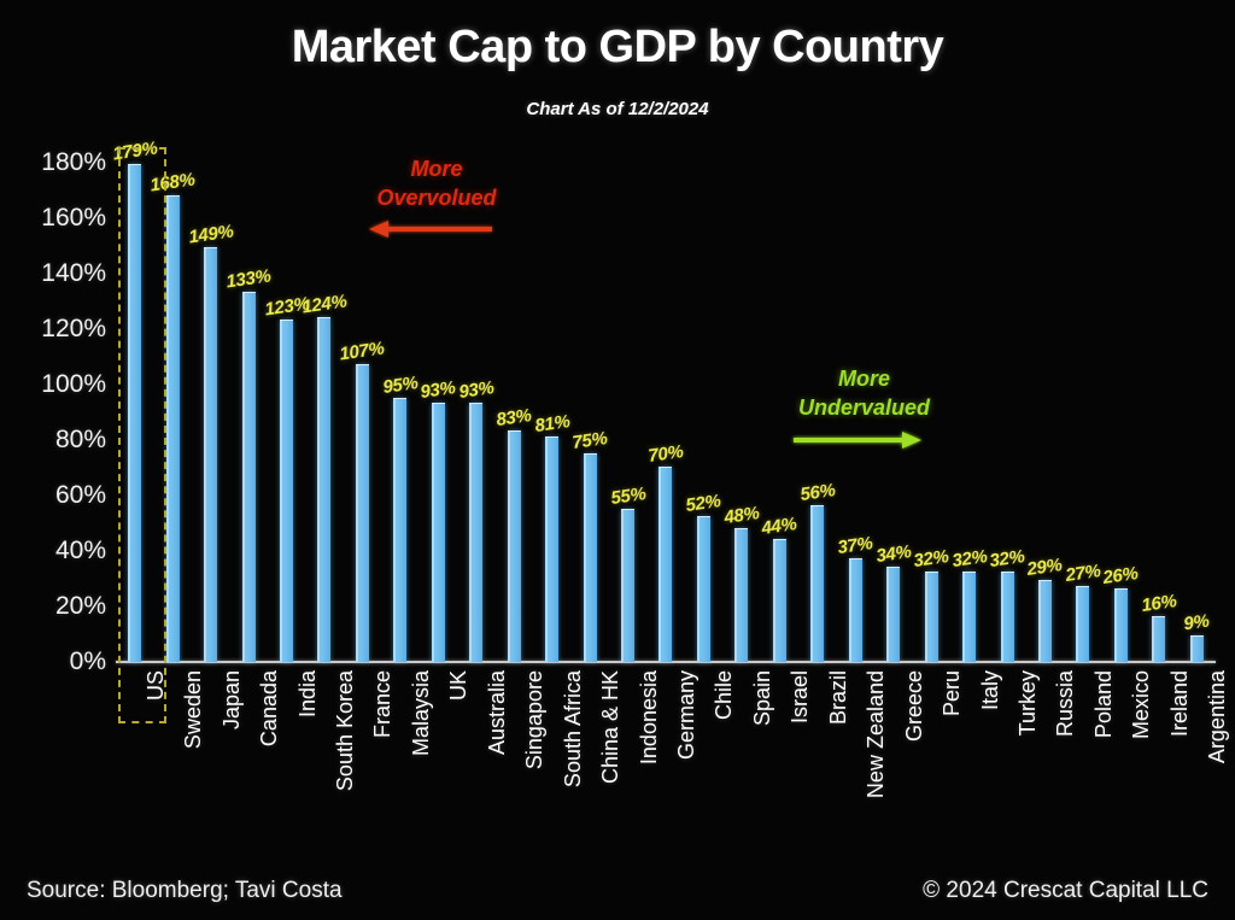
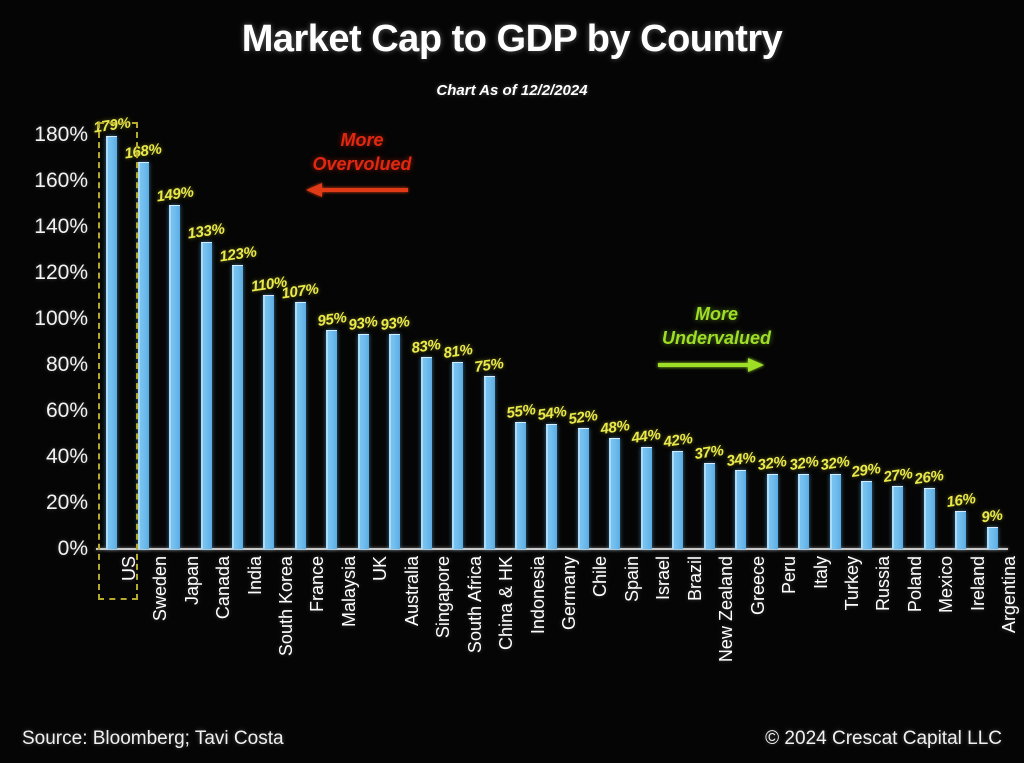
South Korea: 124% -> 110%
Germany: 70% -> 54%
Brazil: 56% -> 42%
